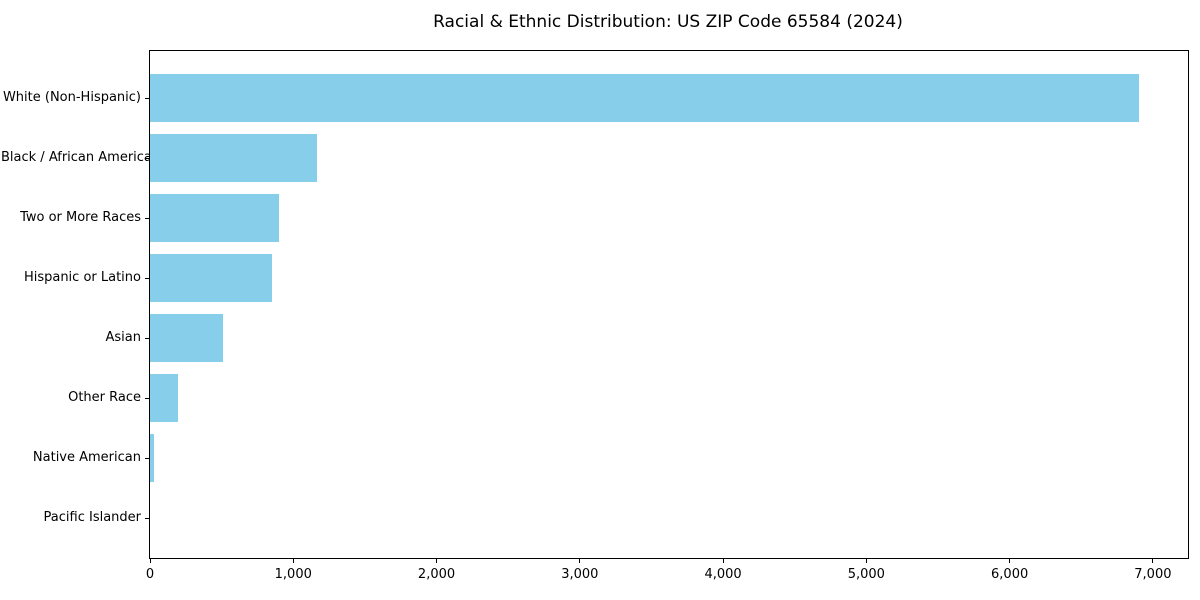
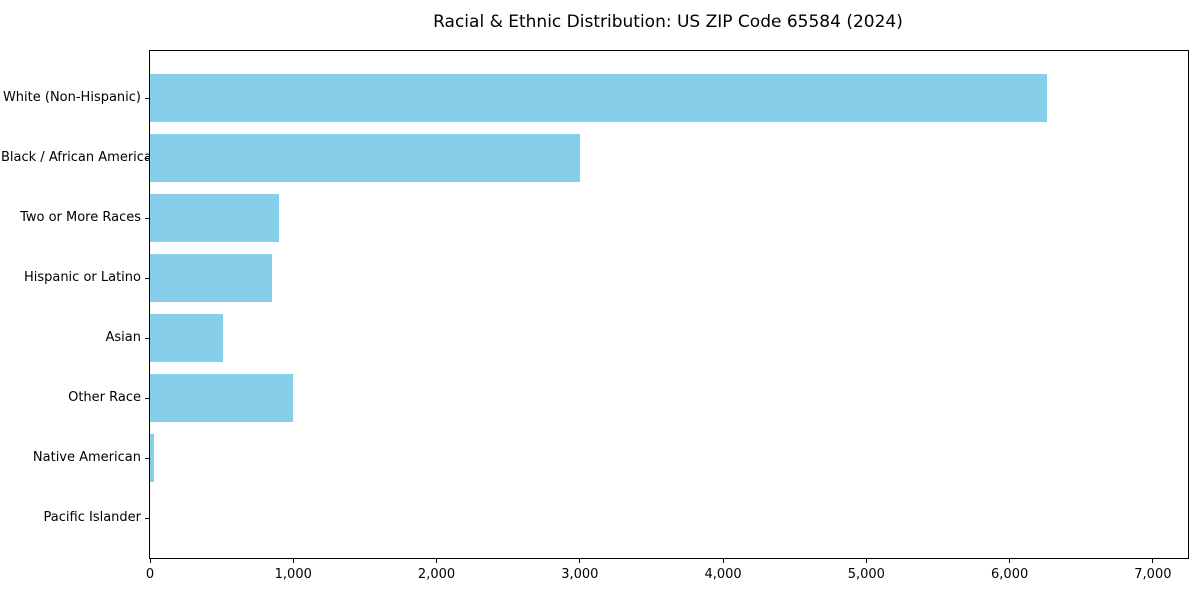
White (Non-Hispanic): 6900 -> 6260
Black / African American: 1160 -> 3000
Other Race: 200 -> 1000
